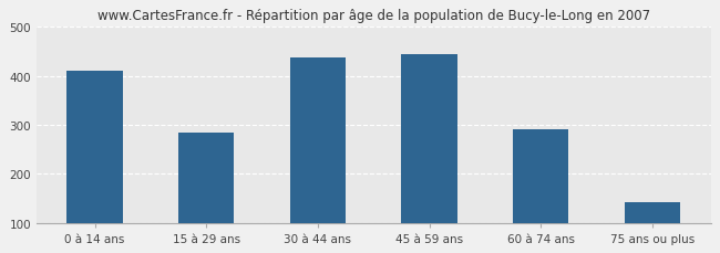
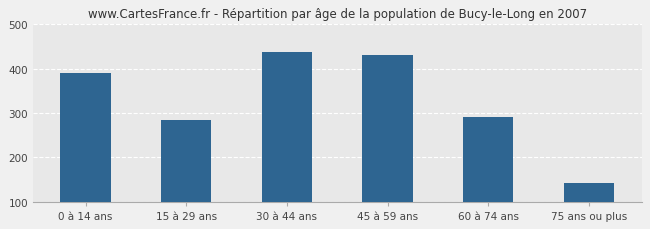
0 à 14 ans: 410 -> 390
45 à 59 ans: 445 -> 430
